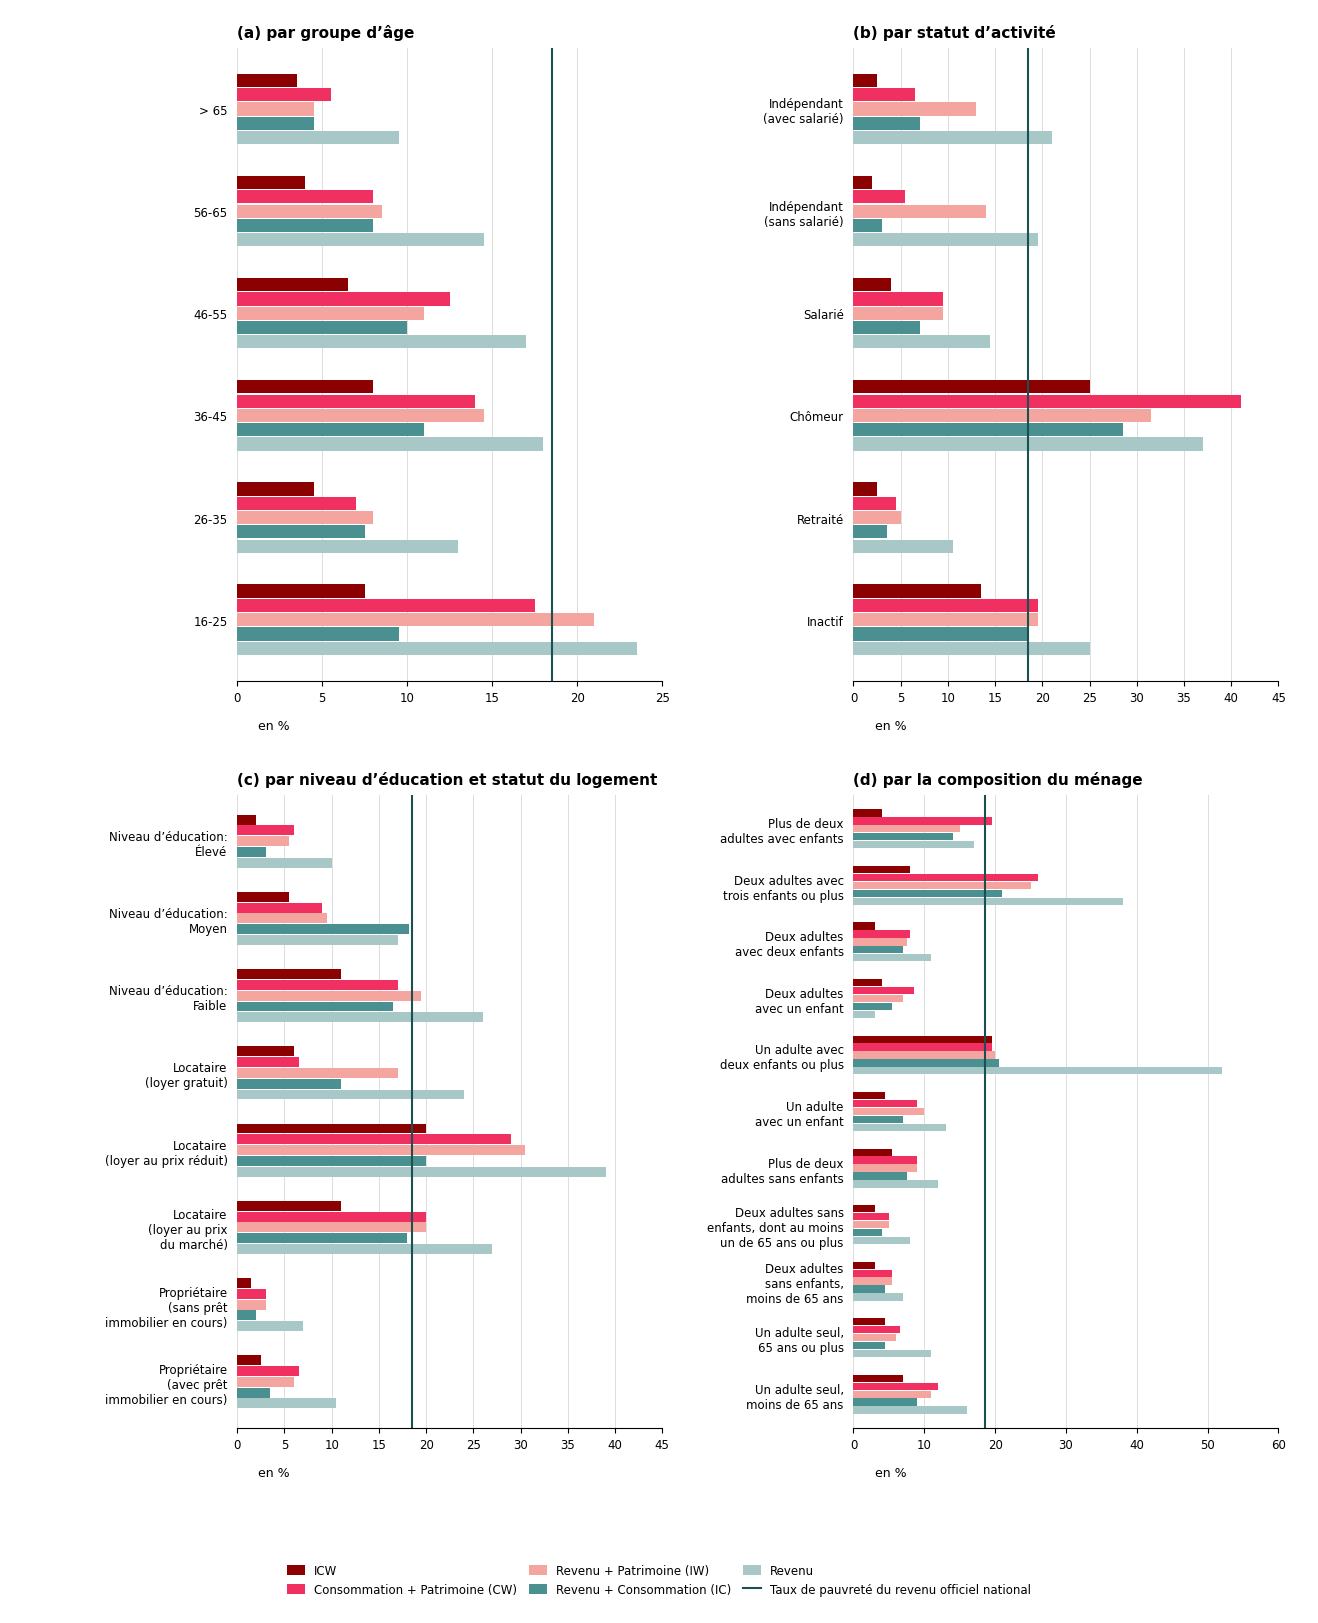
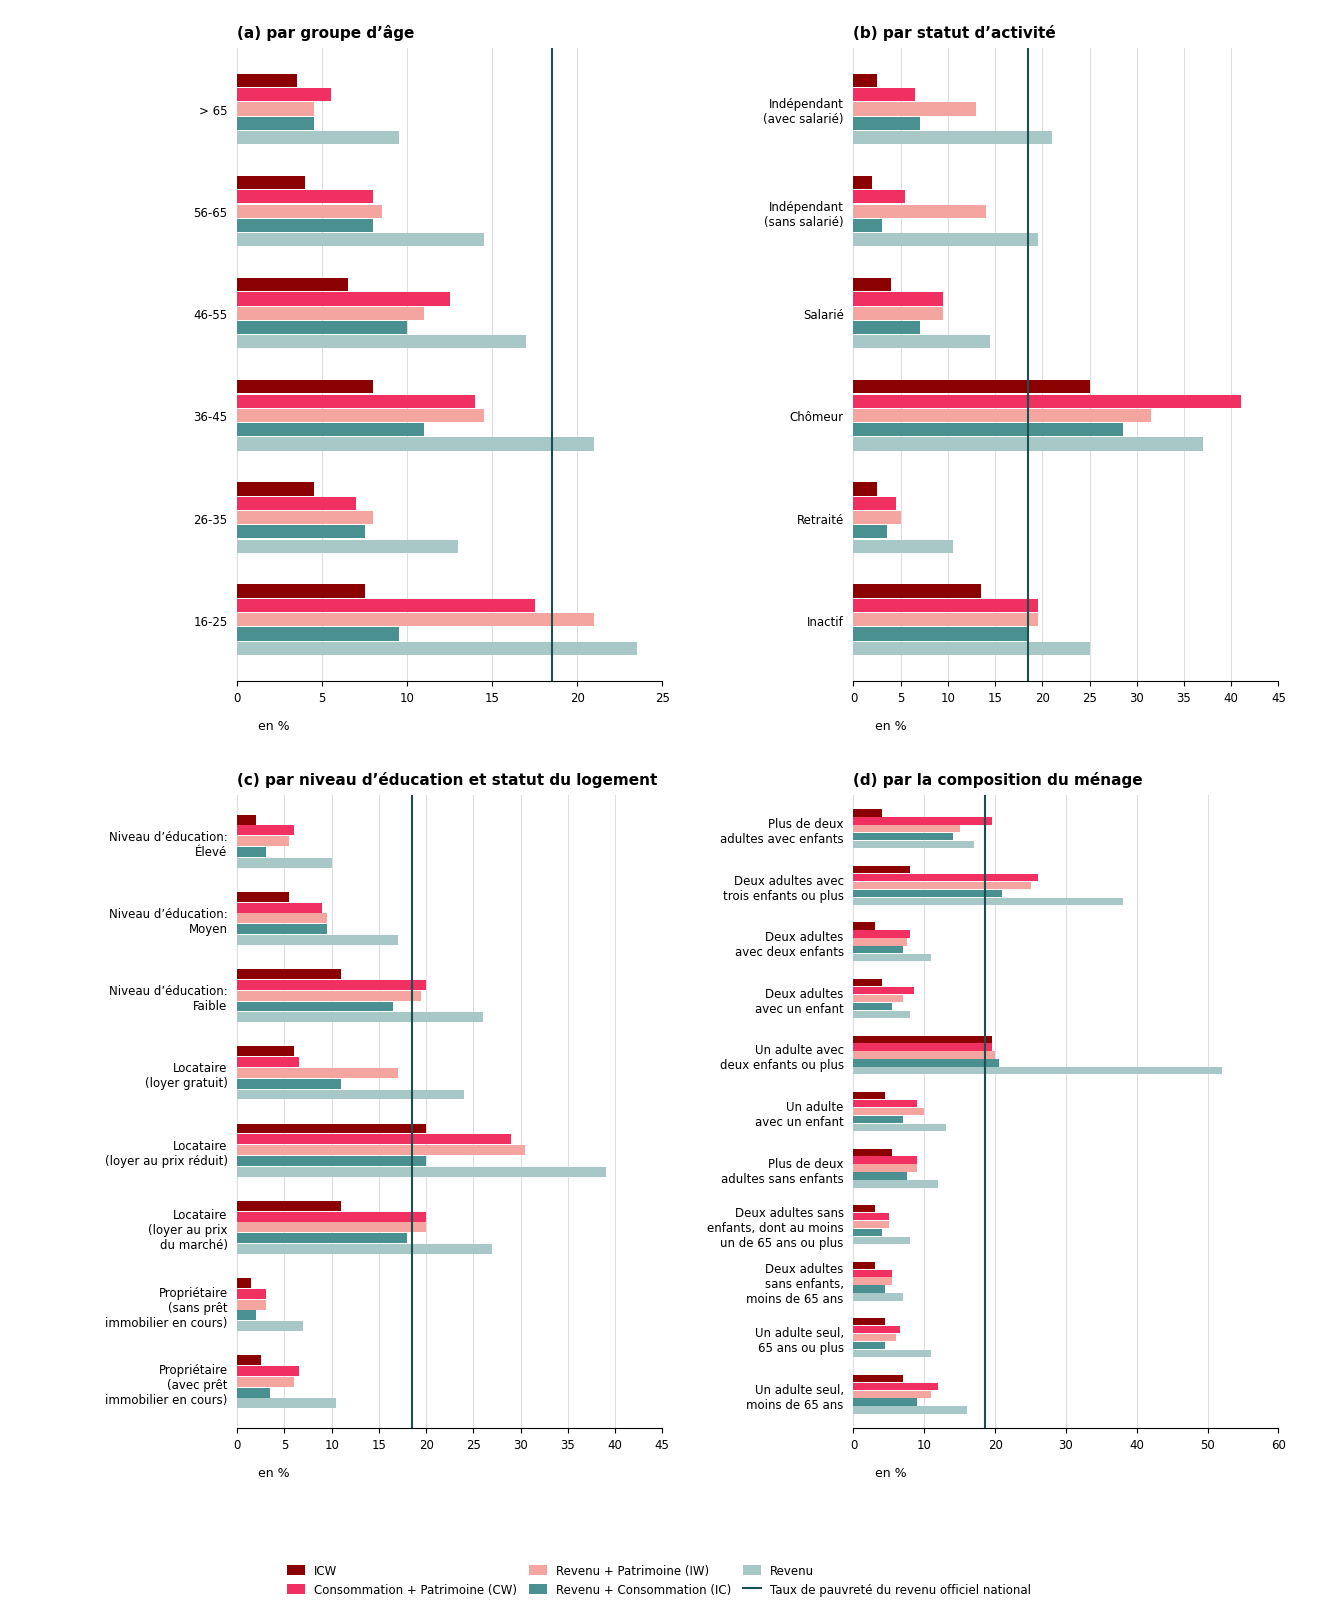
(a) par groupe d’âge/Revenu/36-45: 18.0 -> 21.0
(c) par niveau d’éducation et statut du logement/Revenu + Consommation (IC)/Niveau d’éducation: Moyen: 18.2 -> 9.5
(c) par niveau d’éducation et statut du logement/Consommation + Patrimoine (CW)/Niveau d’éducation: Faible: 17.0 -> 20.0
(d) par la composition du ménage/Revenu/Deux adultes avec un enfant: 3 -> 8
